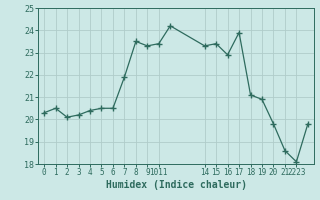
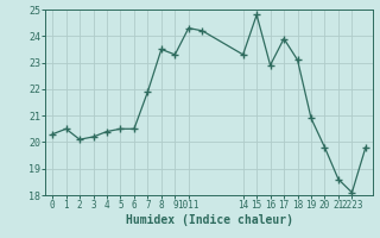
1011: 23.4 -> 24.3
15: 23.4 -> 24.8
18: 21.1 -> 23.1
